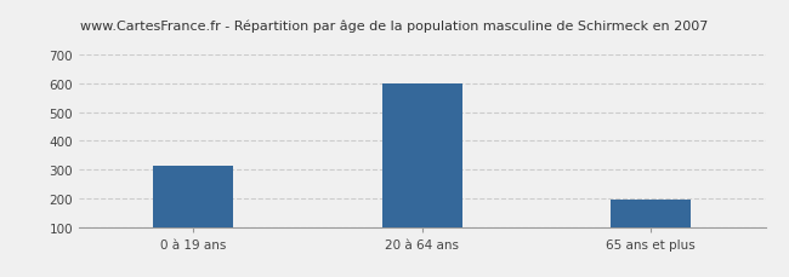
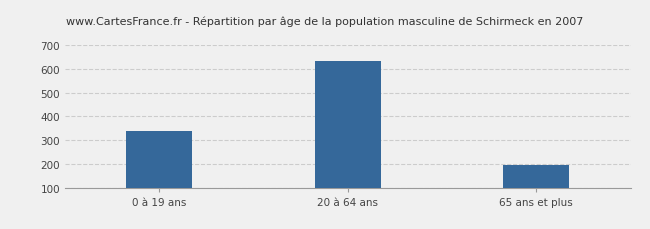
0 à 19 ans: 315 -> 340
20 à 64 ans: 600 -> 633
